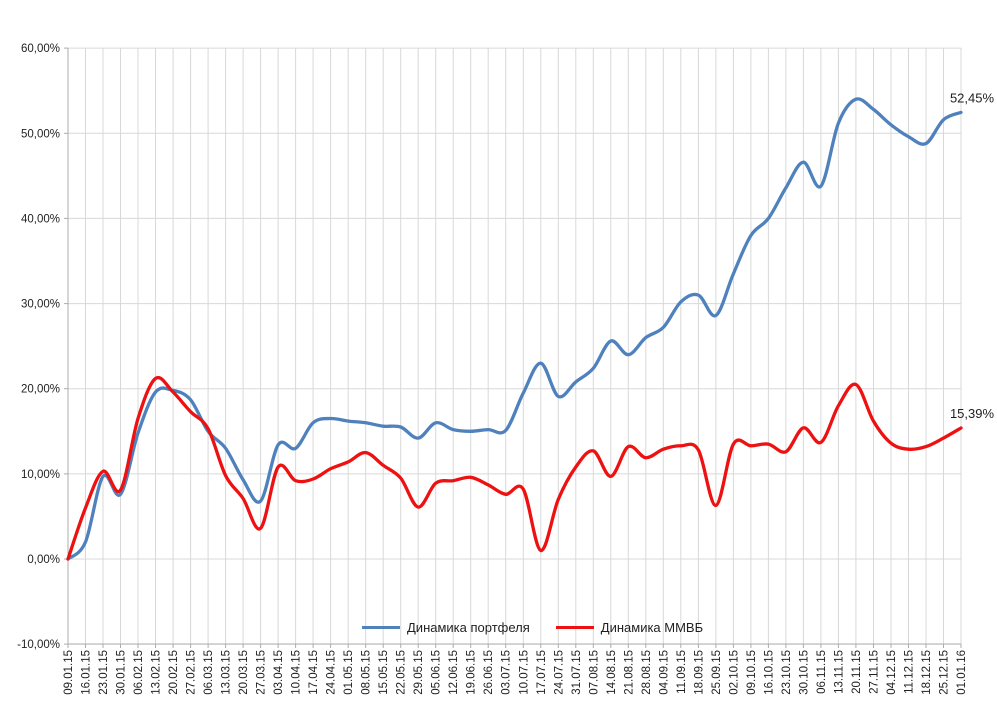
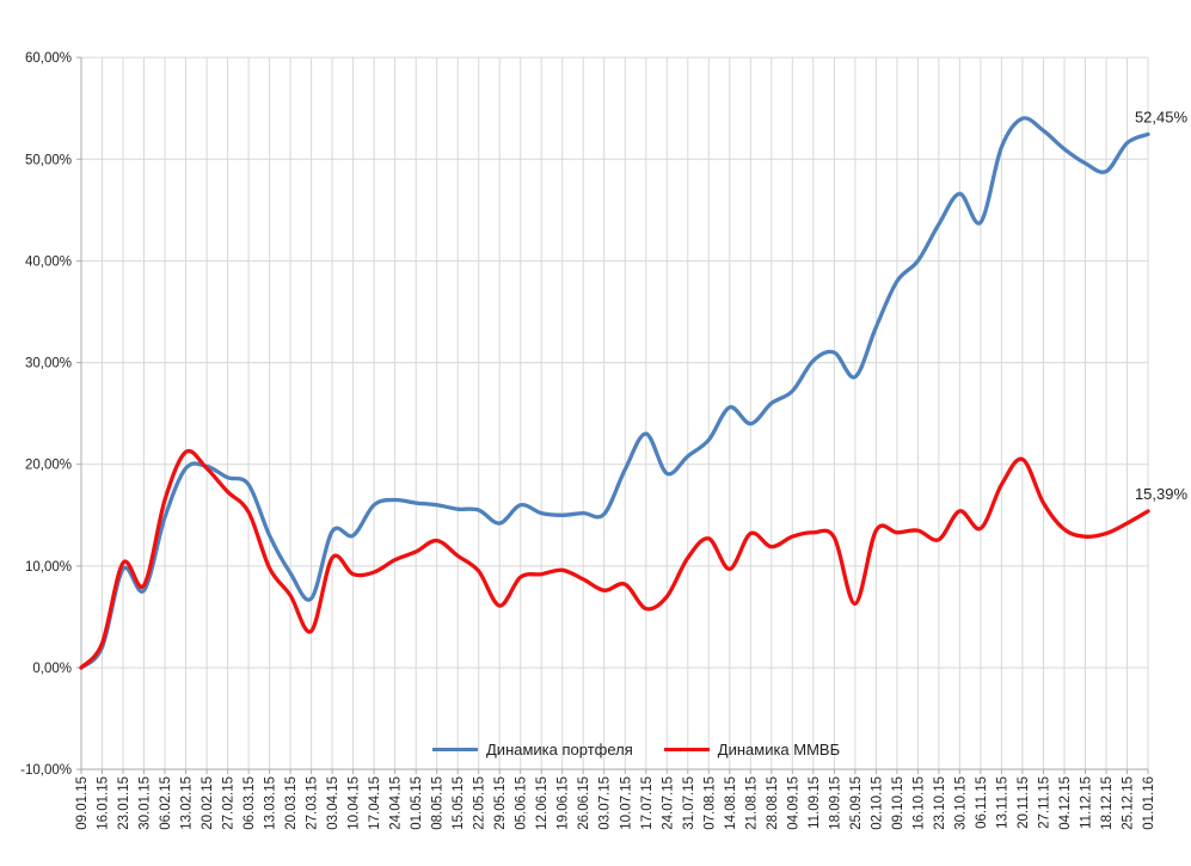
Динамика ММВБ/16.01.15: 6% -> 2%
Динамика портфеля/06.03.15: 15% -> 18%
Динамика ММВБ/17.07.15: 1% -> 6%
